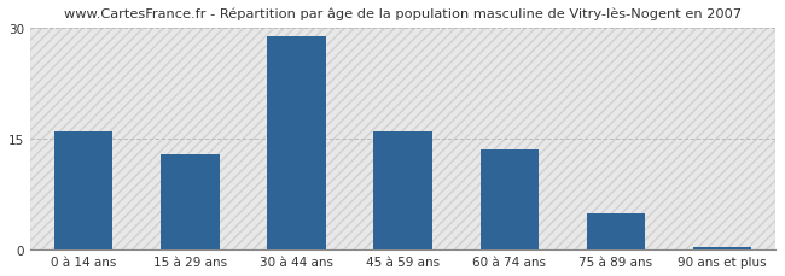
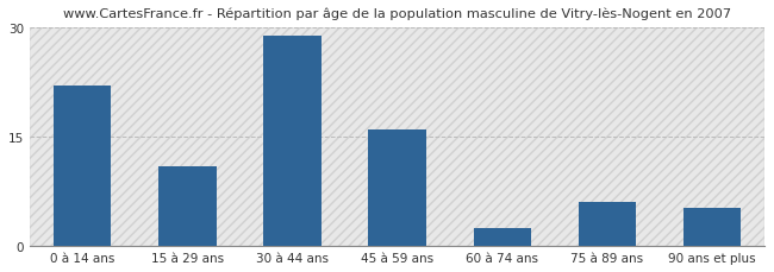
0 à 14 ans: 16.0 -> 22.0
15 à 29 ans: 13.0 -> 11.0
60 à 74 ans: 13.5 -> 2.4
75 à 89 ans: 5.0 -> 6.0
90 ans et plus: 0.3 -> 5.2
